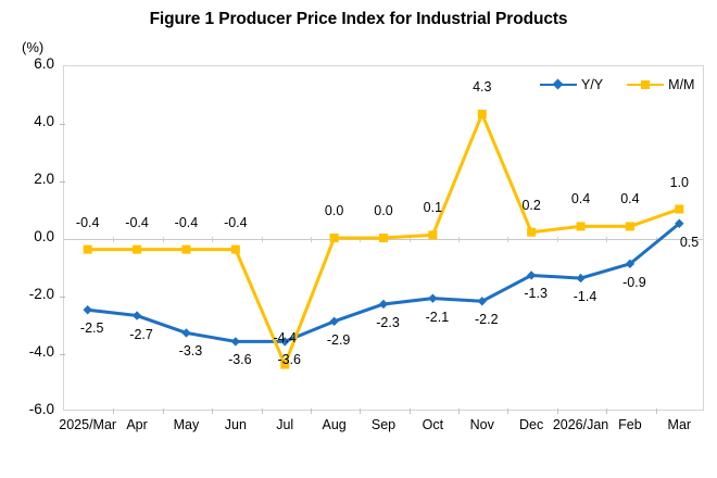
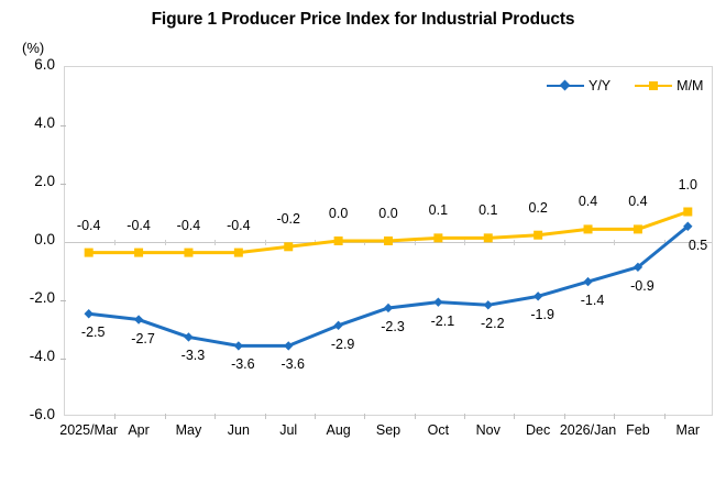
M/M/Jul: -4.4 -> -0.2
M/M/Nov: 4.3 -> 0.1
Y/Y/Dec: -1.3 -> -1.9
